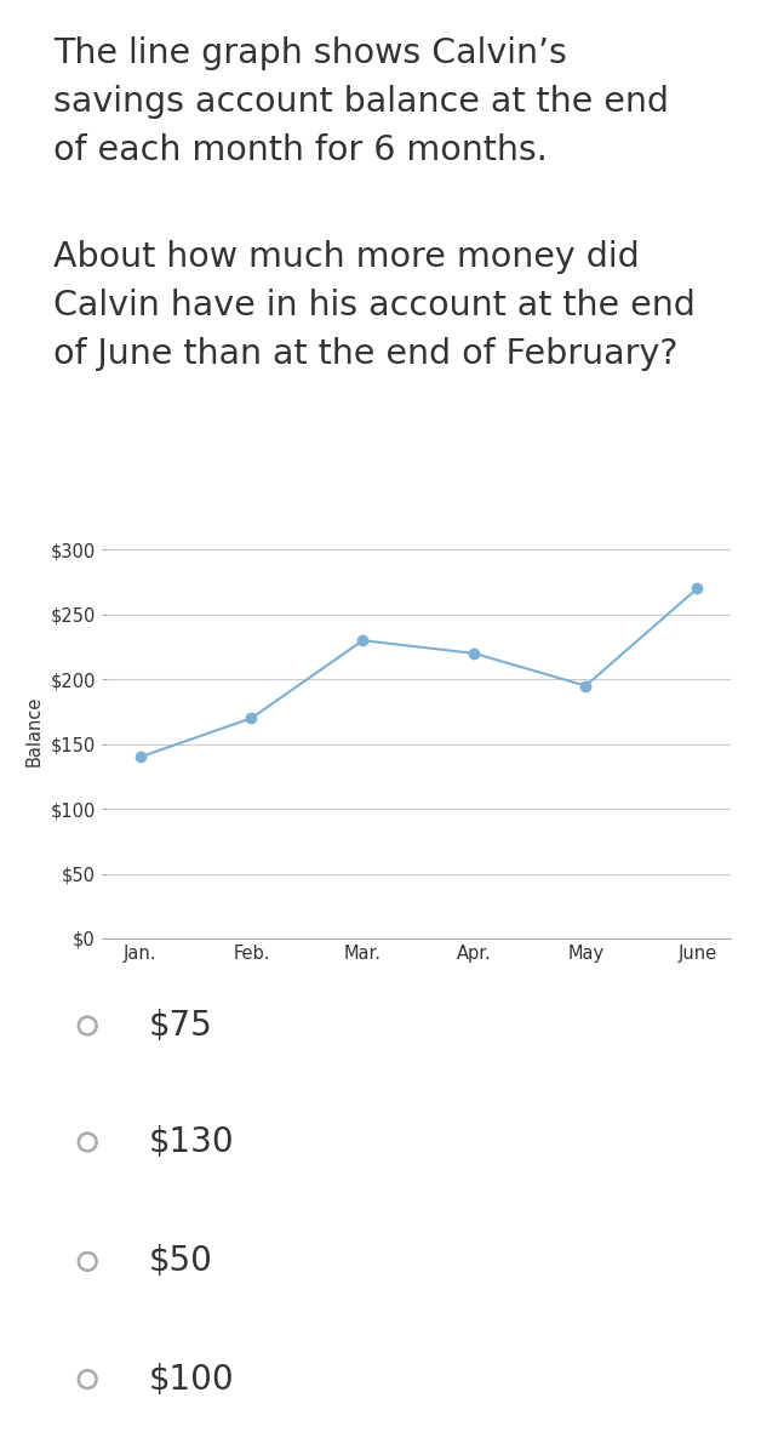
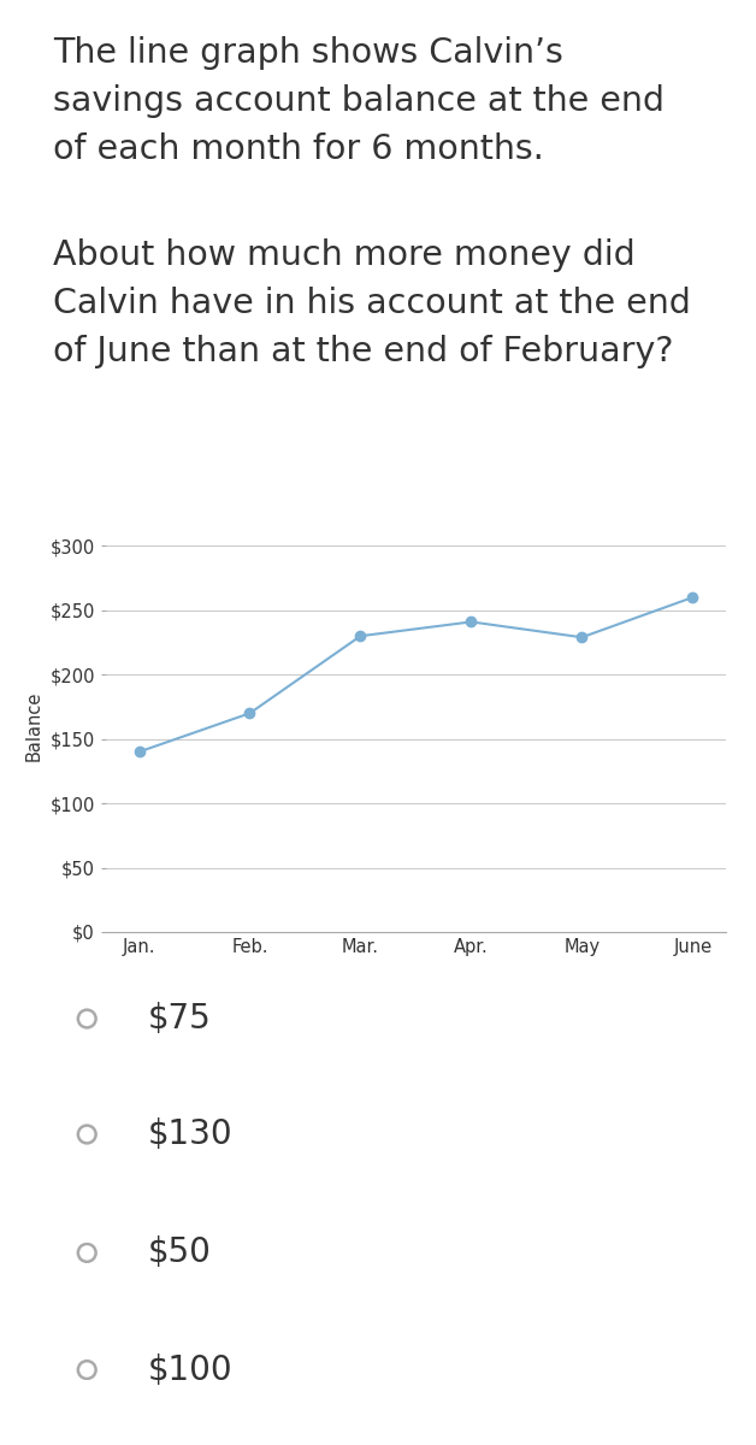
Apr.: $220 -> $241
May: $195 -> $229
June: $270 -> $260
